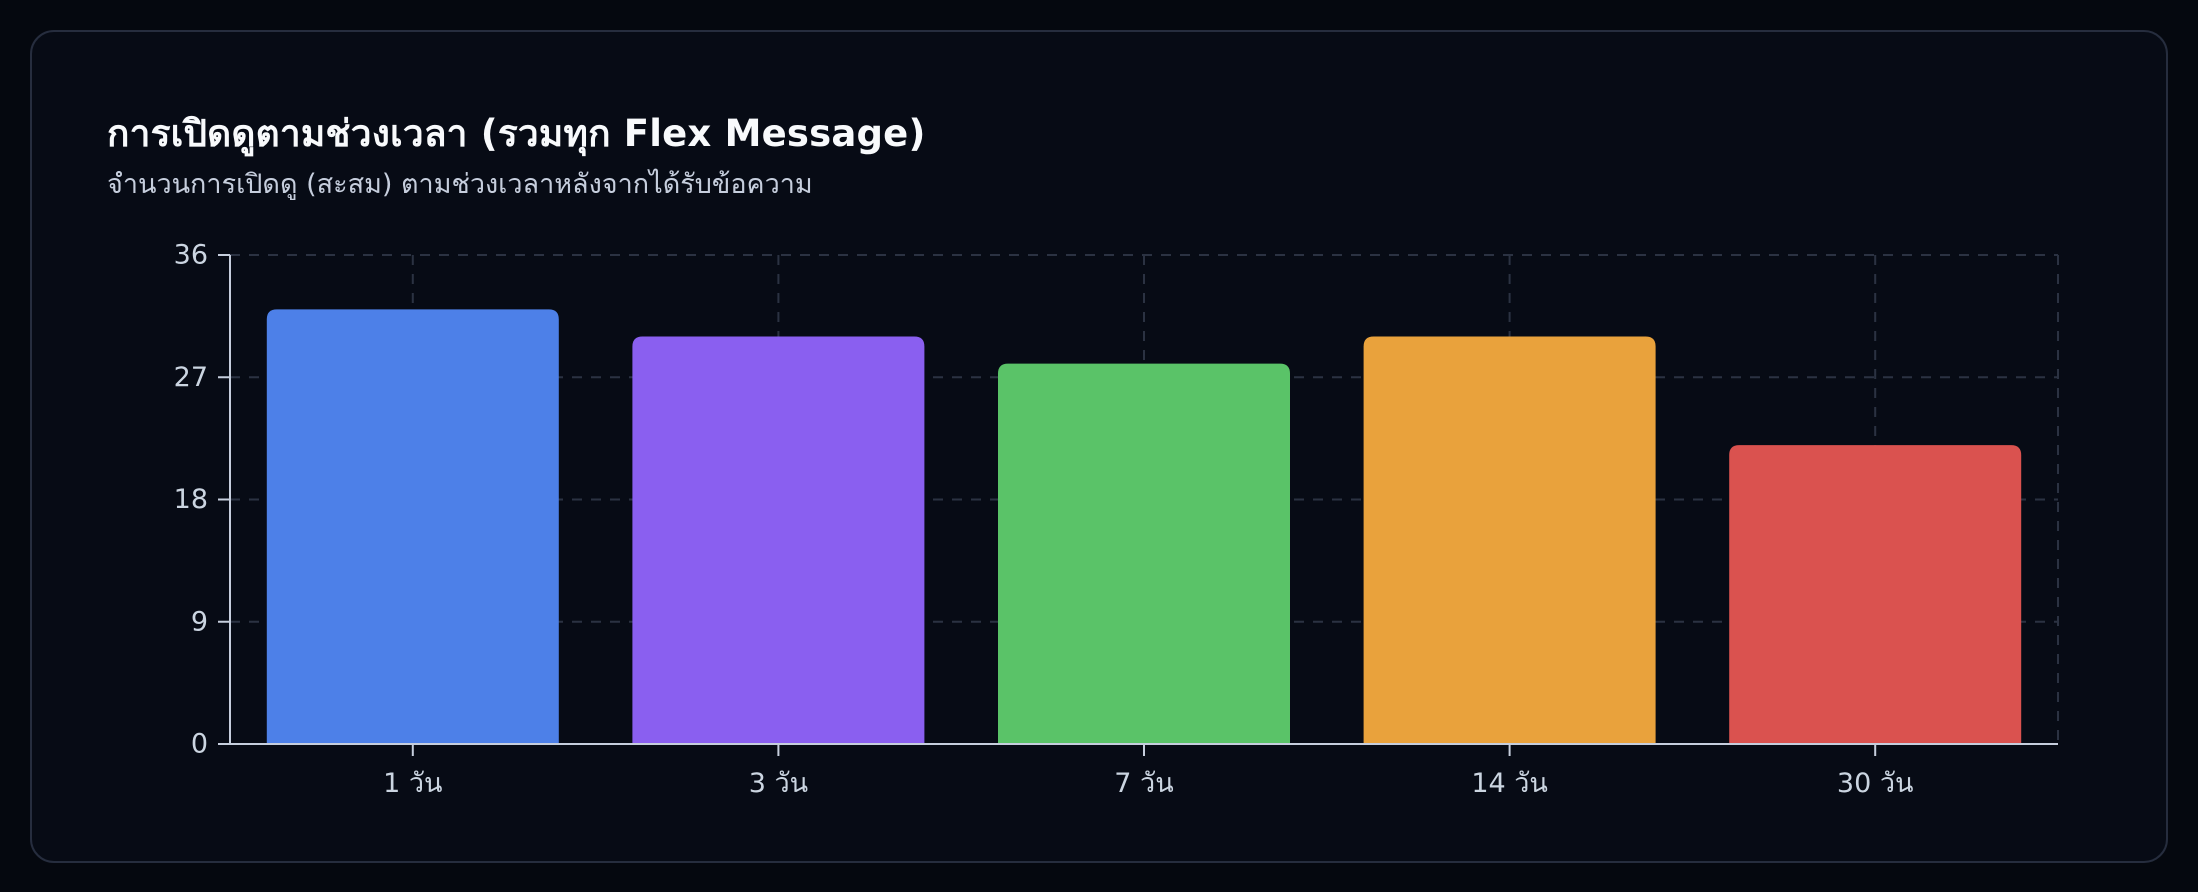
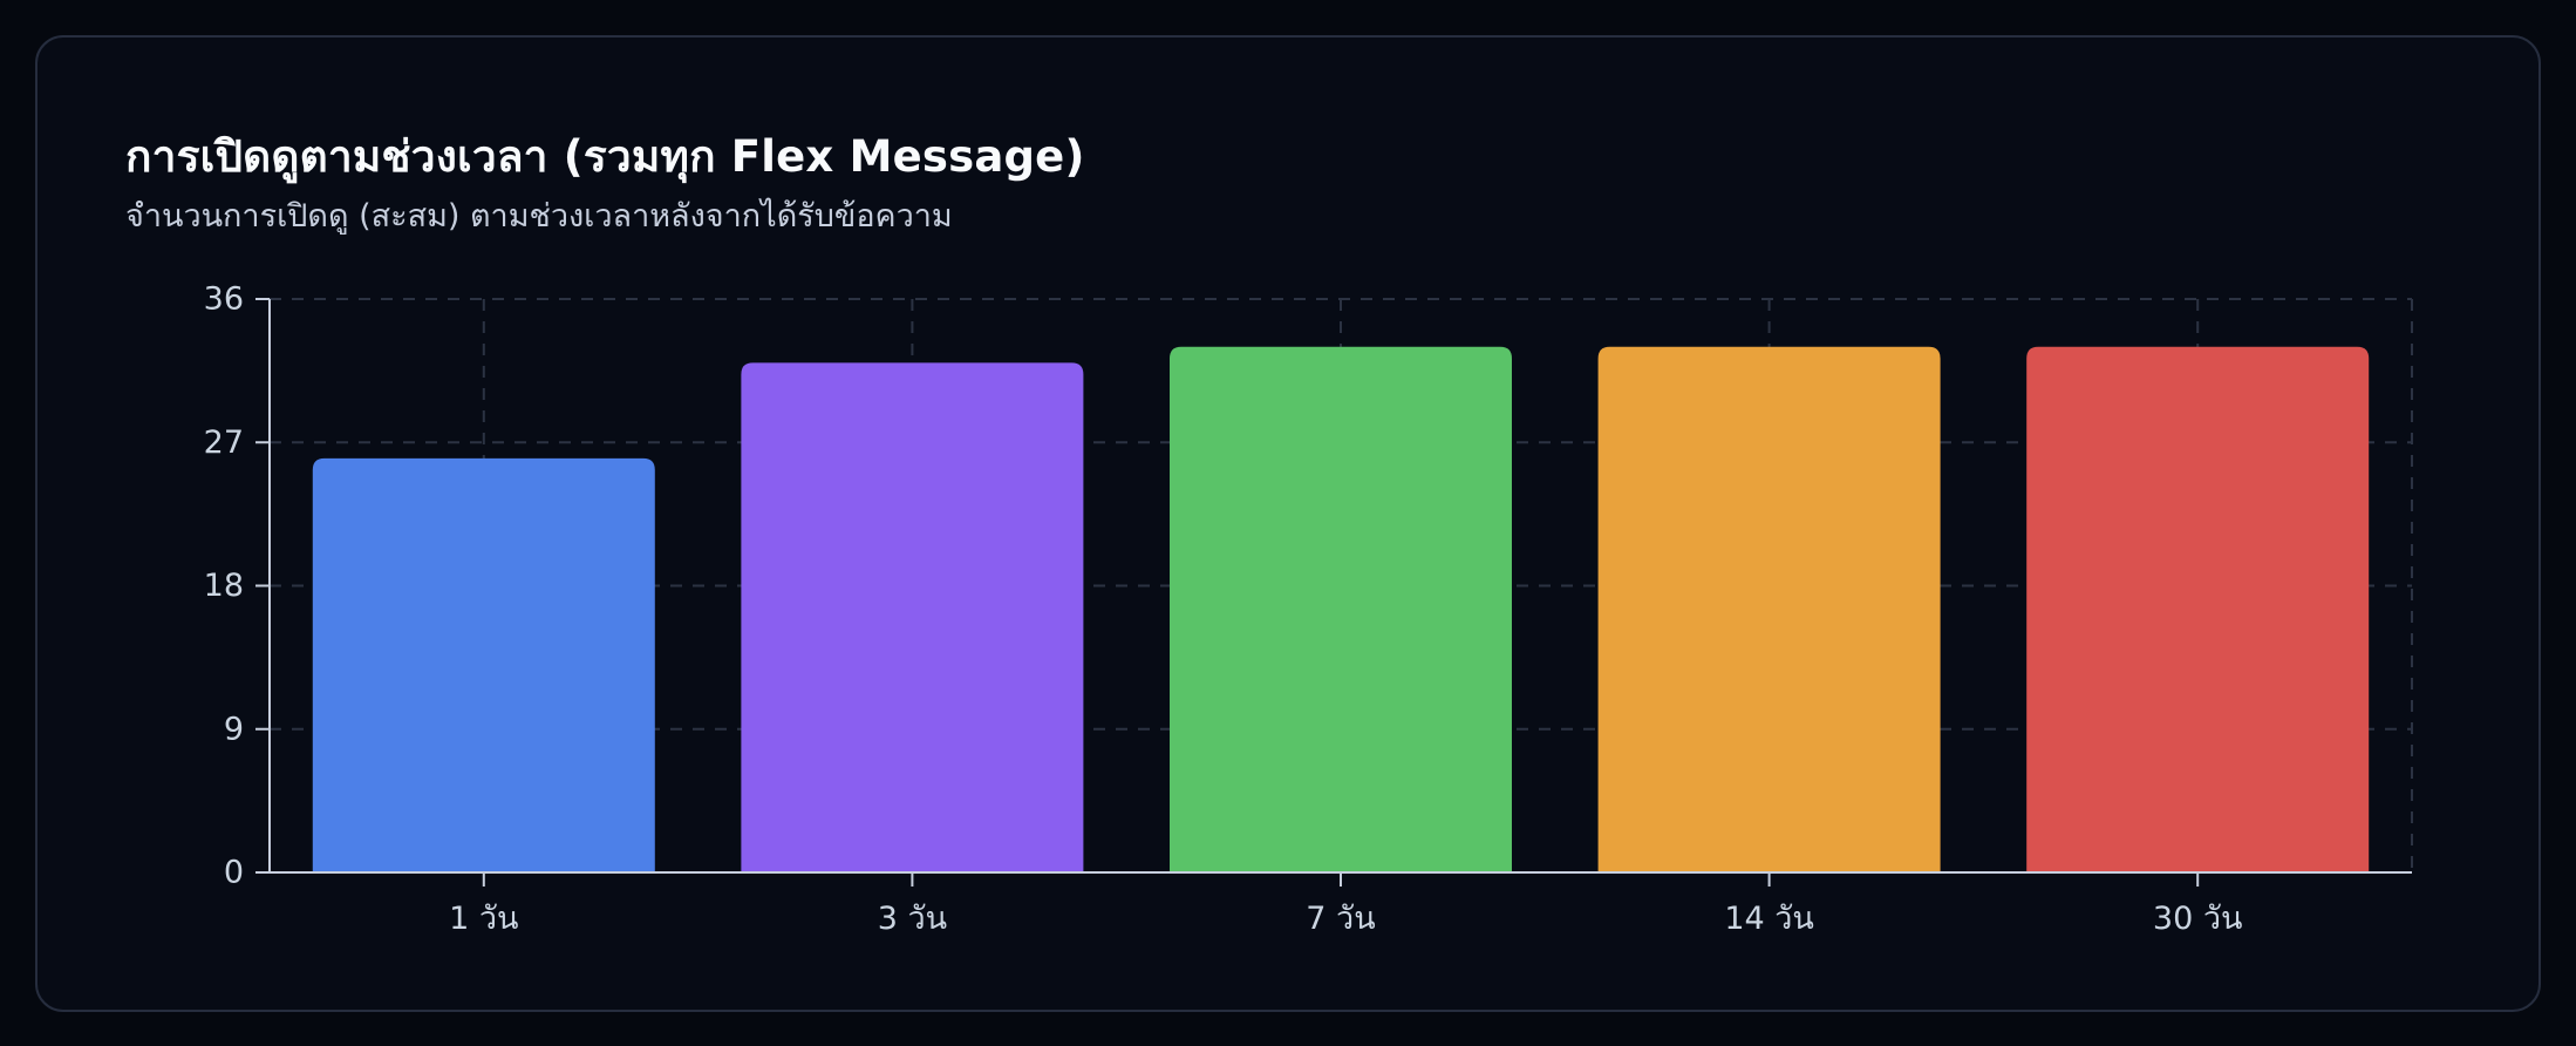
1 วัน: 32 -> 26
3 วัน: 30 -> 32
7 วัน: 28 -> 33
14 วัน: 30 -> 33
30 วัน: 22 -> 33
